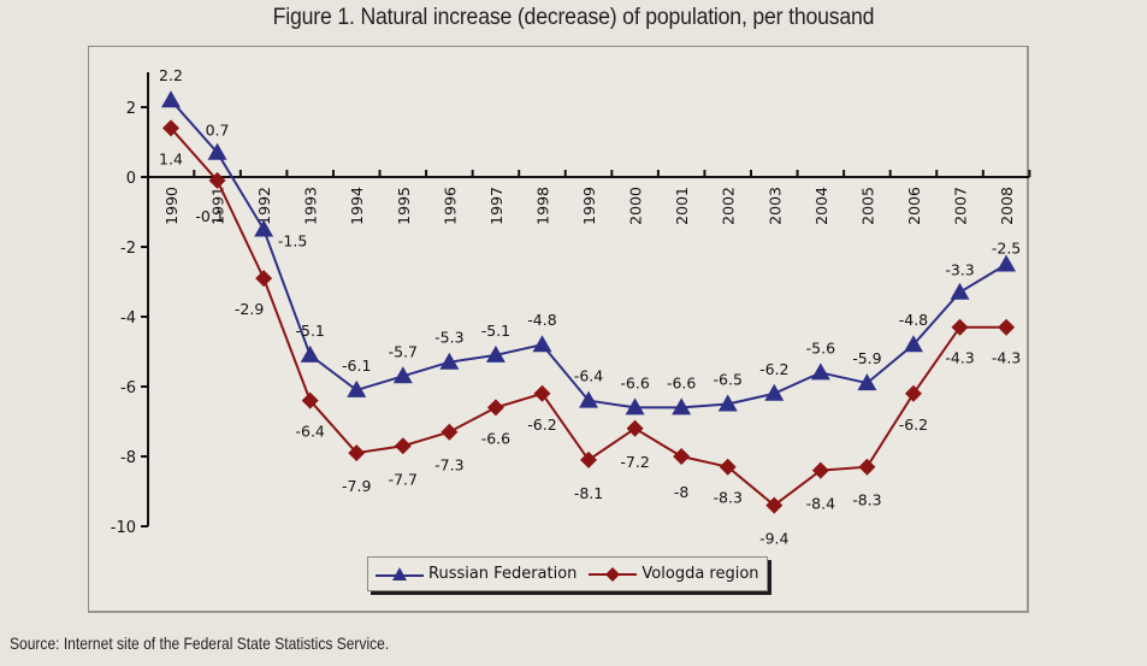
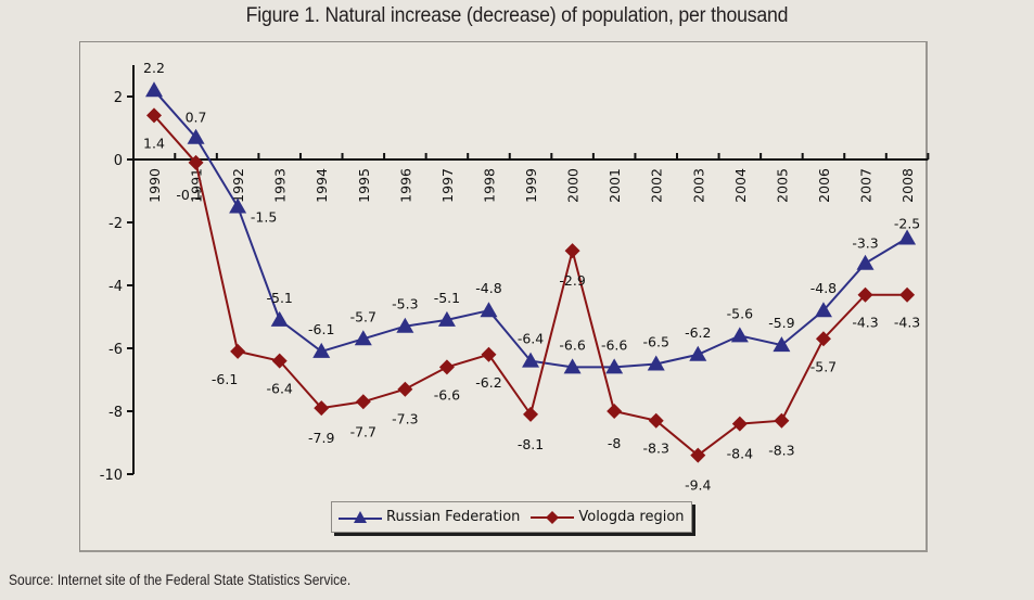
Vologda region/1992: -2.9 -> -6.1
Vologda region/2000: -7.2 -> -2.9
Vologda region/2006: -6.2 -> -5.7
